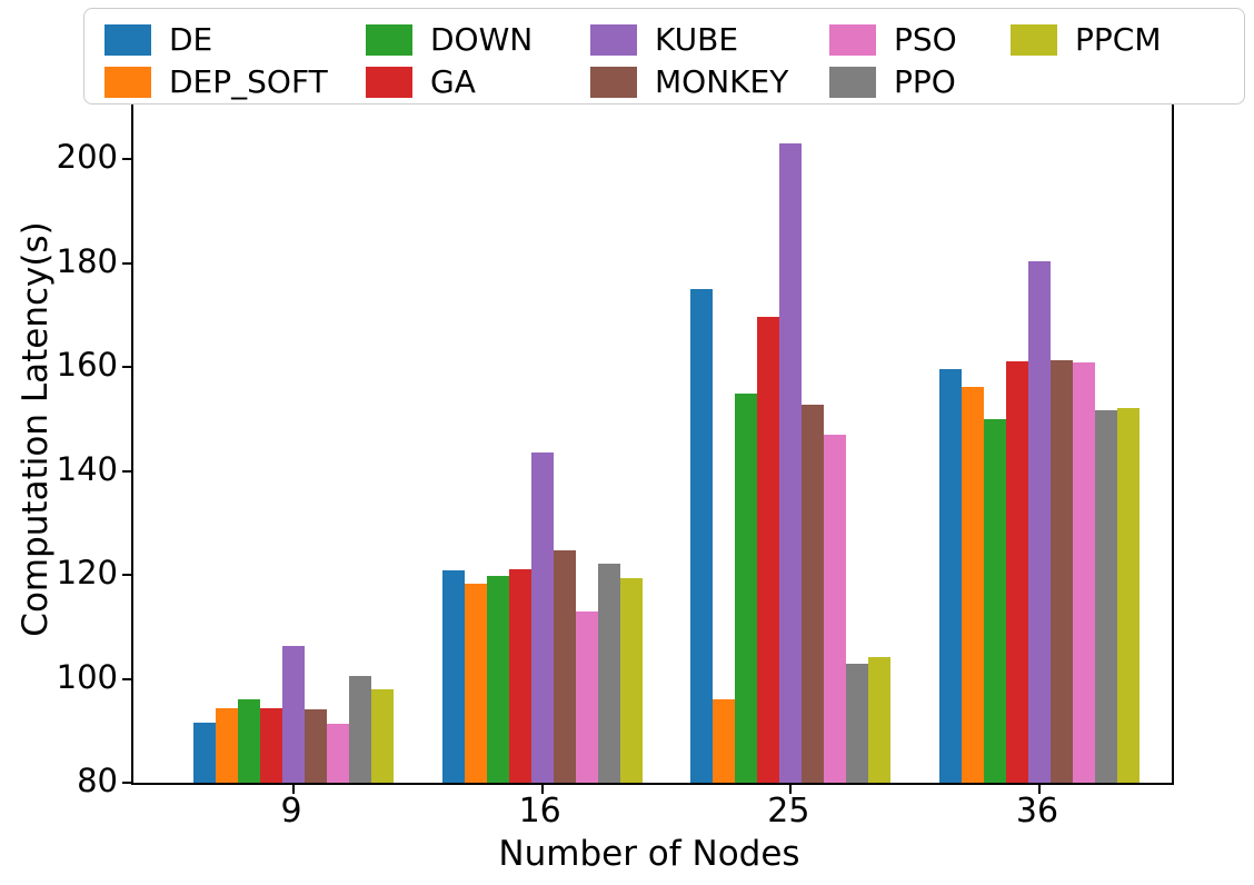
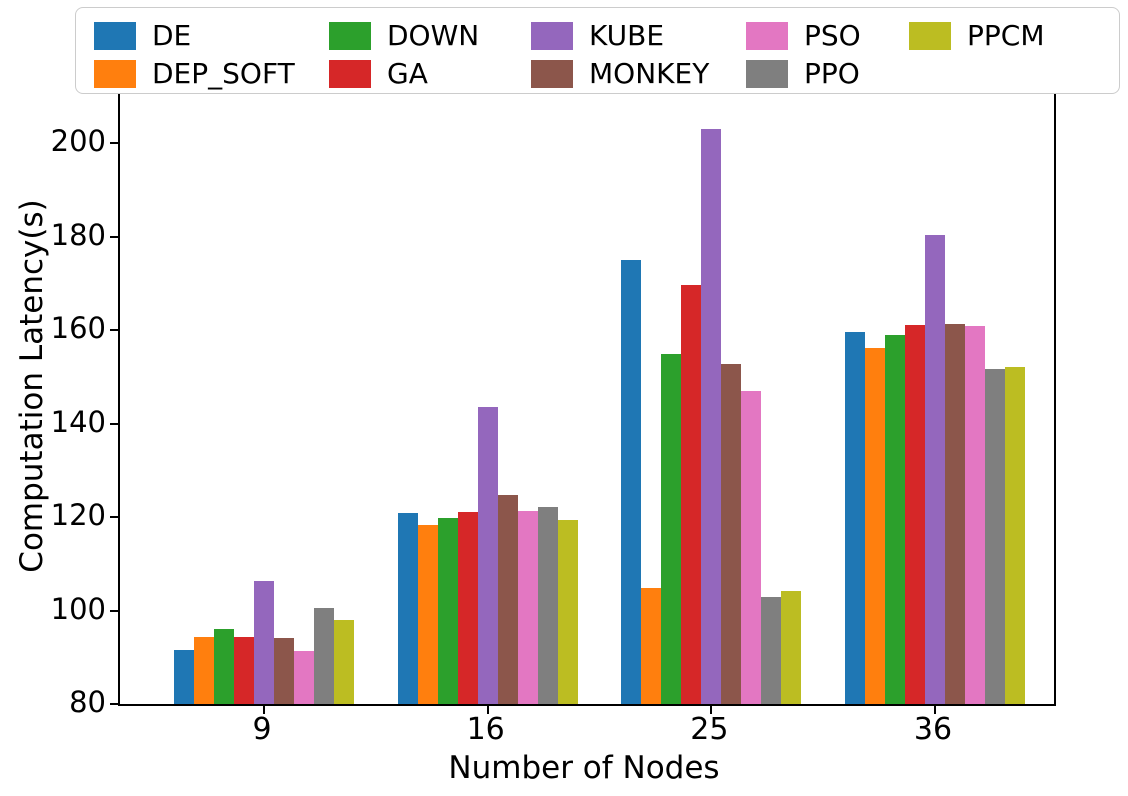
PSO/16: 113 -> 121
DEP_SOFT/25: 96 -> 105
DOWN/36: 150 -> 159
